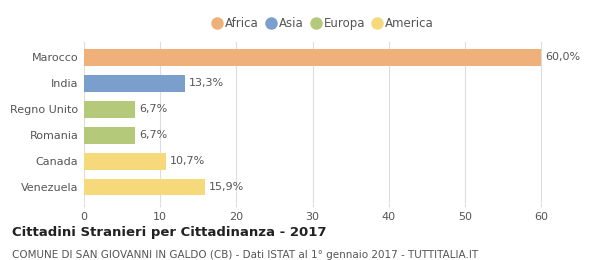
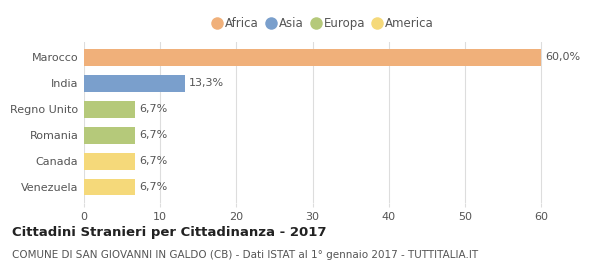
Canada: 10,7% -> 6,7%
Venezuela: 15,9% -> 6,7%
